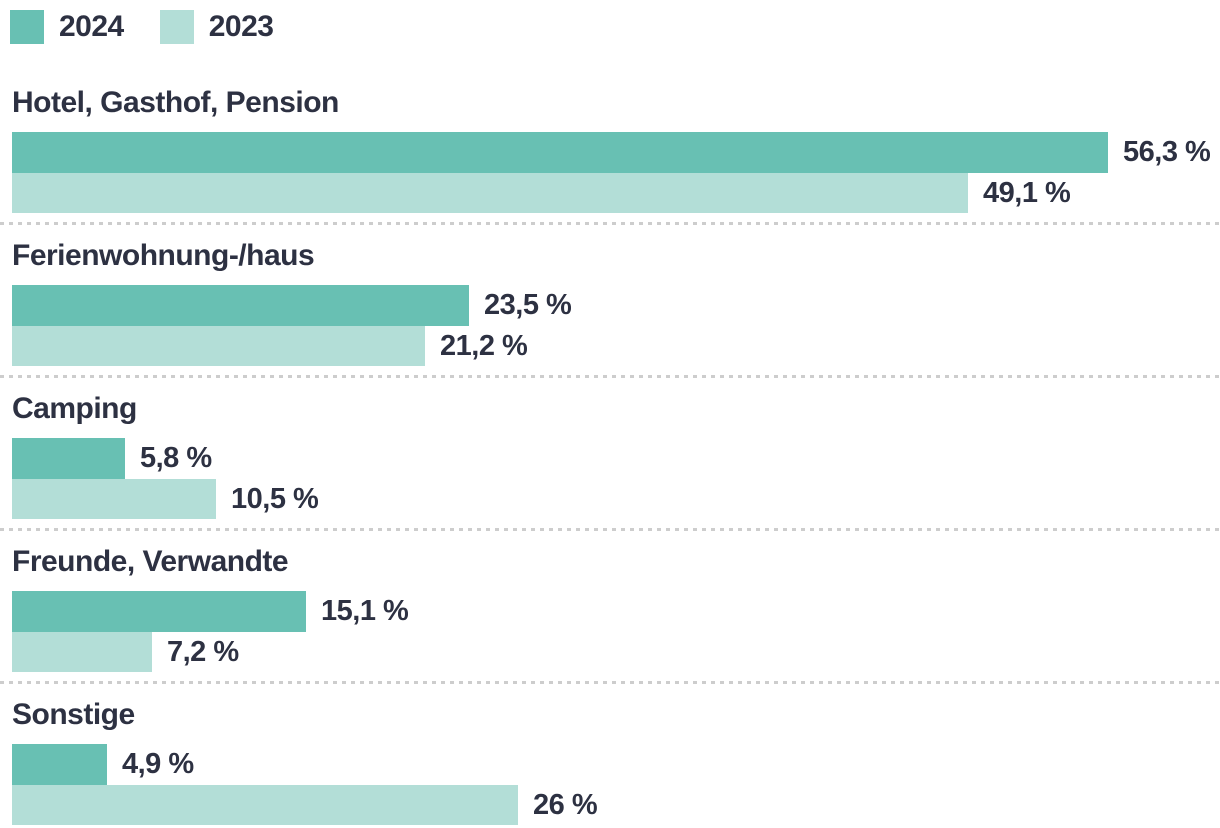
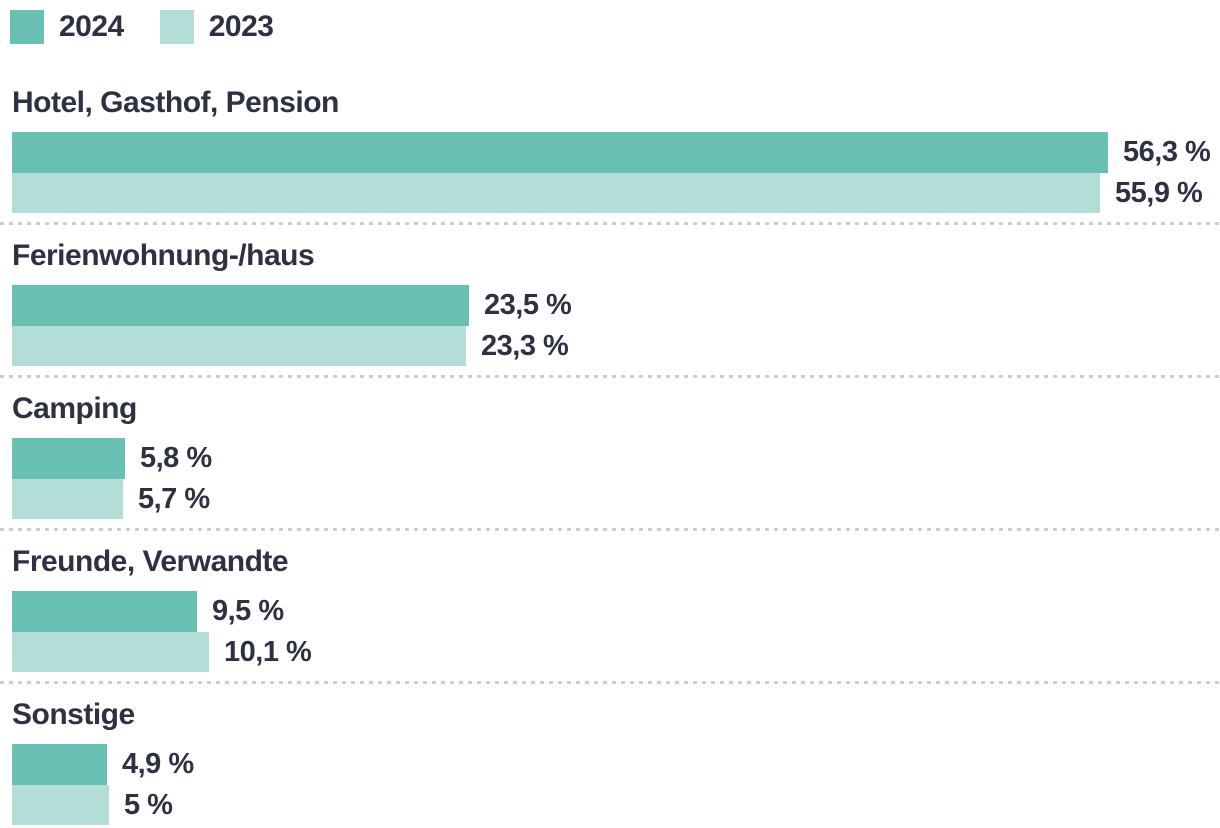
2023/Hotel, Gasthof, Pension: 49,1 -> 55,9
2023/Ferienwohnung-/haus: 21,2 -> 23,3
2023/Camping: 10,5 -> 5,7
2024/Freunde, Verwandte: 15,1 -> 9,5
2023/Freunde, Verwandte: 7,2 -> 10,1
2023/Sonstige: 26 -> 5
